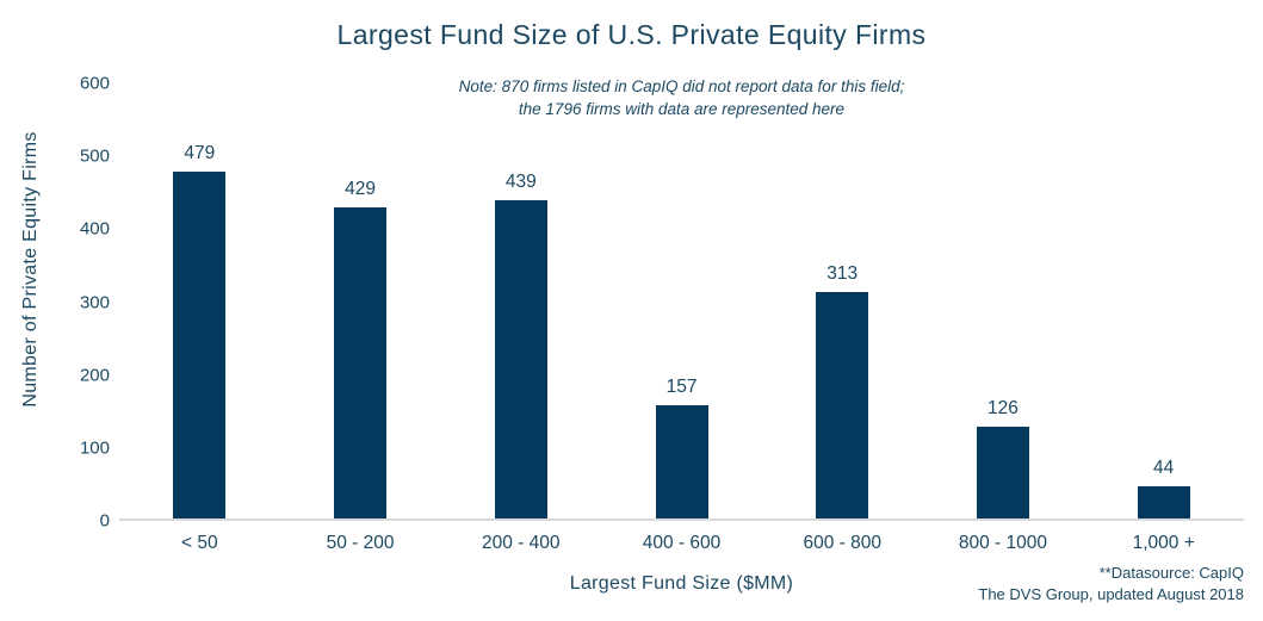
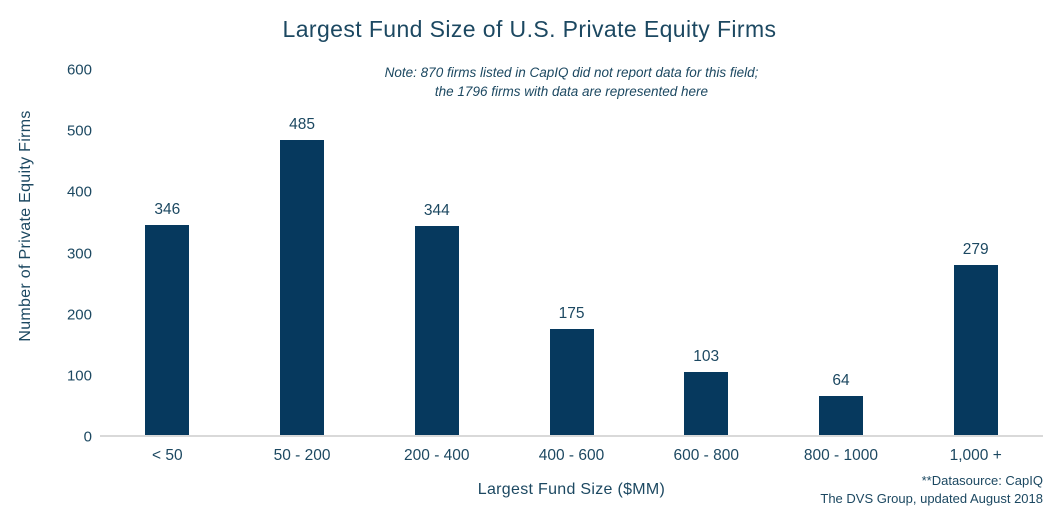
< 50: 479 -> 346
50 - 200: 429 -> 485
200 - 400: 439 -> 344
400 - 600: 157 -> 175
600 - 800: 313 -> 103
800 - 1000: 126 -> 64
1,000 +: 44 -> 279
